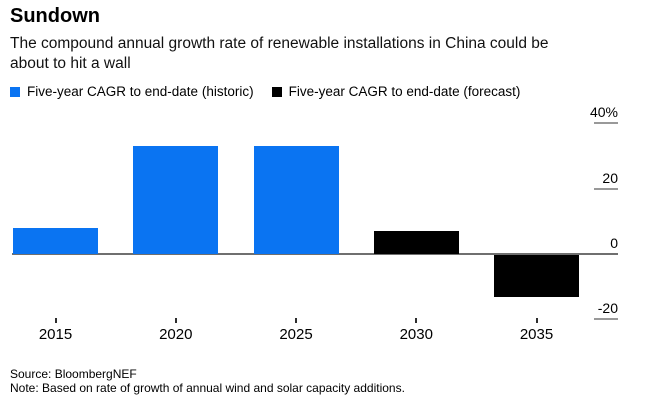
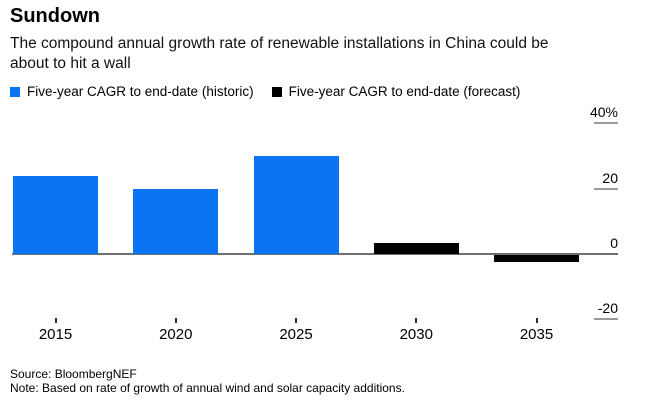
Five-year CAGR to end-date (historic)/2015: 8% -> 24%
Five-year CAGR to end-date (historic)/2020: 33% -> 20%
Five-year CAGR to end-date (historic)/2025: 33% -> 30%
Five-year CAGR to end-date (forecast)/2030: 7% -> 4%
Five-year CAGR to end-date (forecast)/2035: -13% -> -2%
